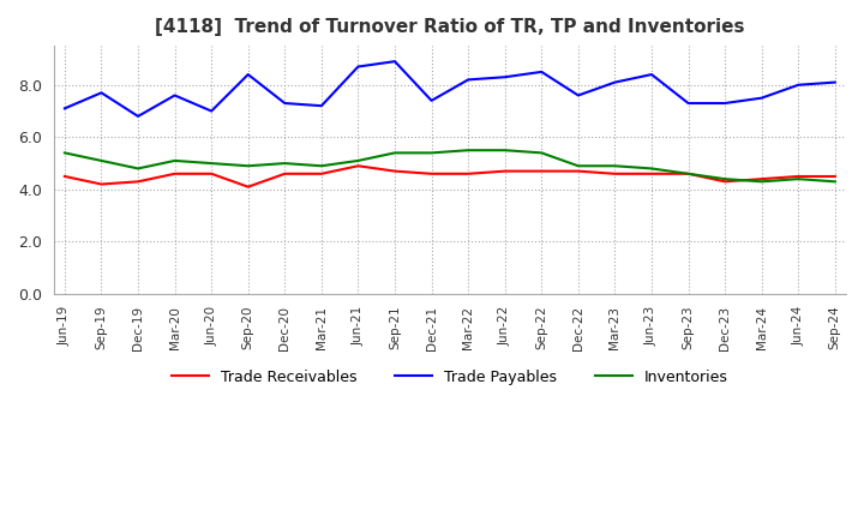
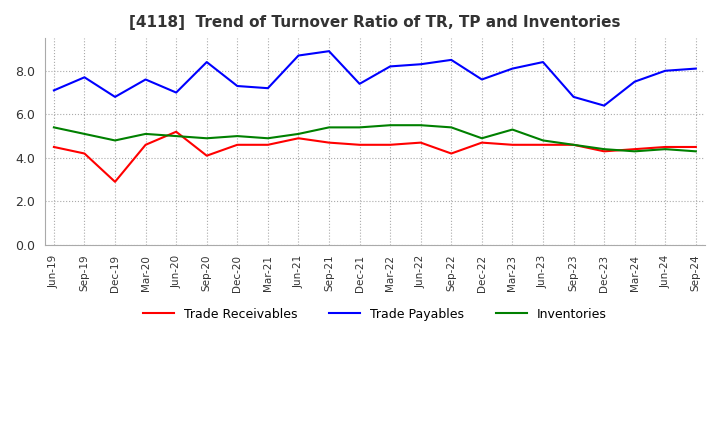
Trade Receivables/Dec-19: 4.3 -> 2.9
Trade Receivables/Jun-20: 4.6 -> 5.2
Trade Receivables/Sep-22: 4.7 -> 4.2
Inventories/Mar-23: 4.9 -> 5.3
Trade Payables/Sep-23: 7.3 -> 6.8
Trade Payables/Dec-23: 7.3 -> 6.4
